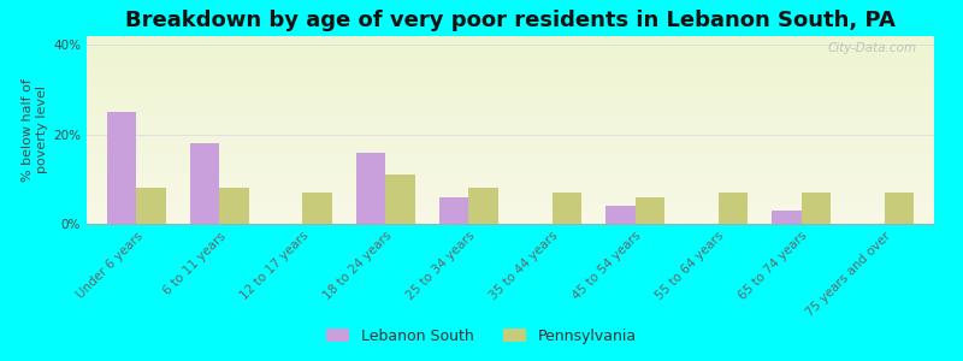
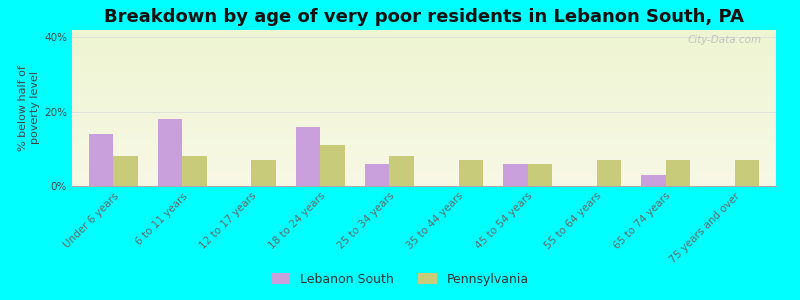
Lebanon South/Under 6 years: 25% -> 14%
Lebanon South/45 to 54 years: 4% -> 6%
